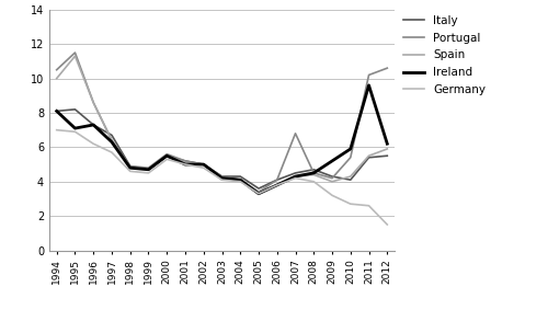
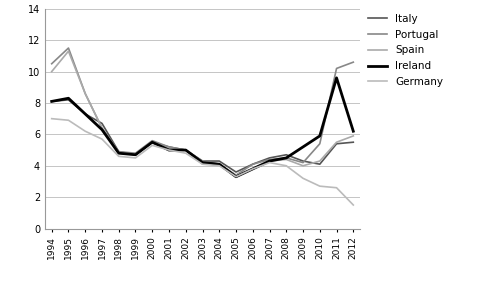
Ireland/1995: 7.1 -> 8.3
Portugal/2007: 6.8 -> 4.4
